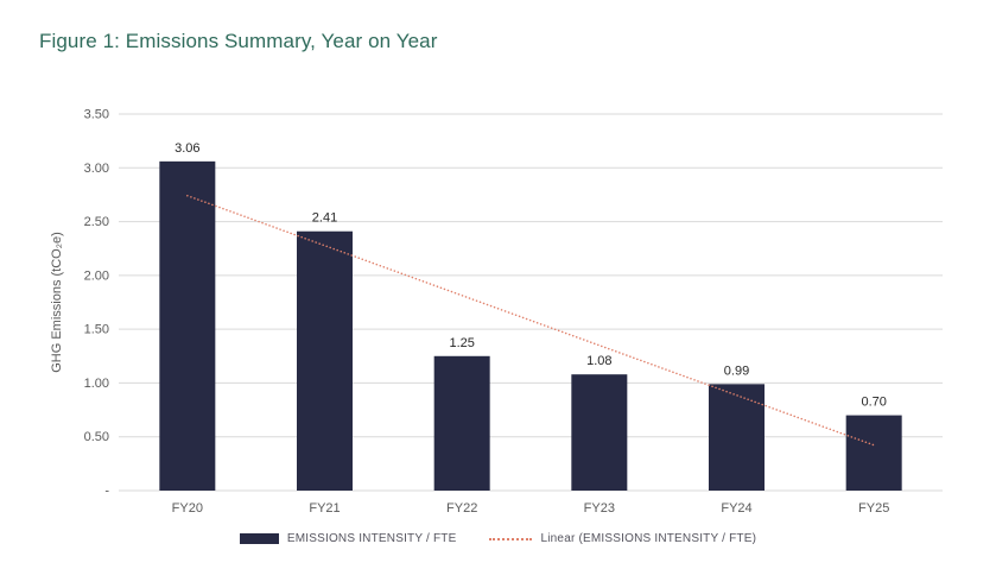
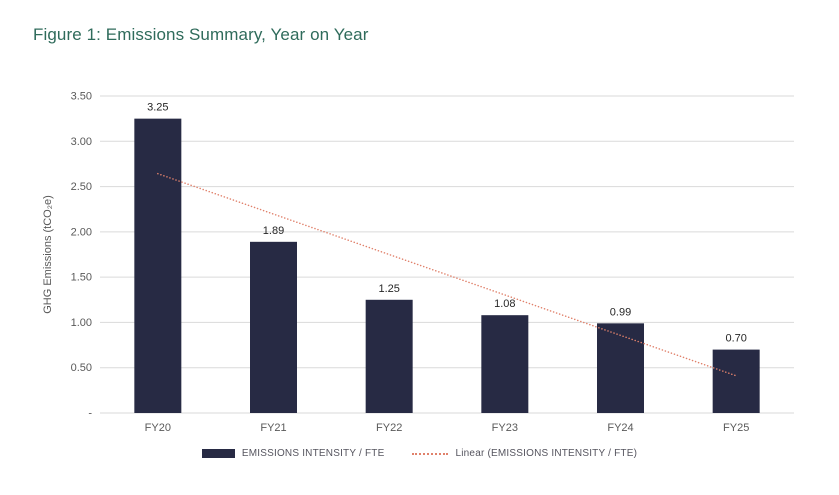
FY20: 3.06 -> 3.25
FY21: 2.41 -> 1.89
